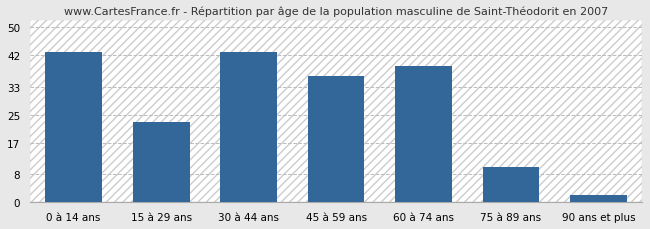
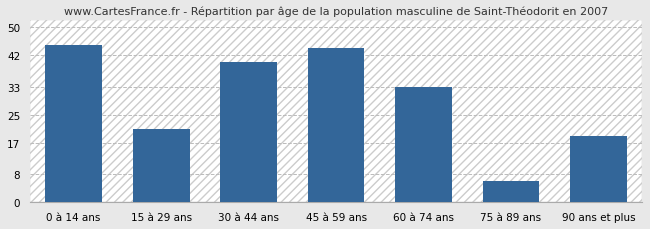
0 à 14 ans: 43 -> 45
15 à 29 ans: 23 -> 21
30 à 44 ans: 43 -> 40
45 à 59 ans: 36 -> 44
60 à 74 ans: 39 -> 33
75 à 89 ans: 10 -> 6
90 ans et plus: 2 -> 19
